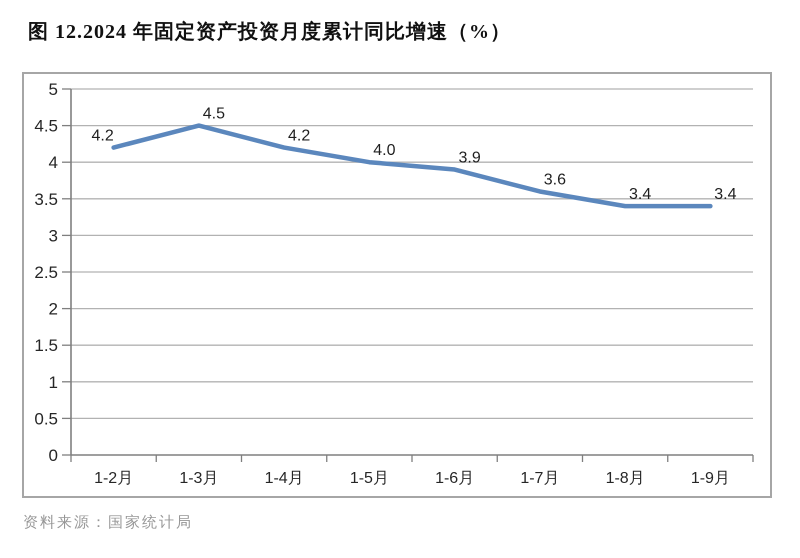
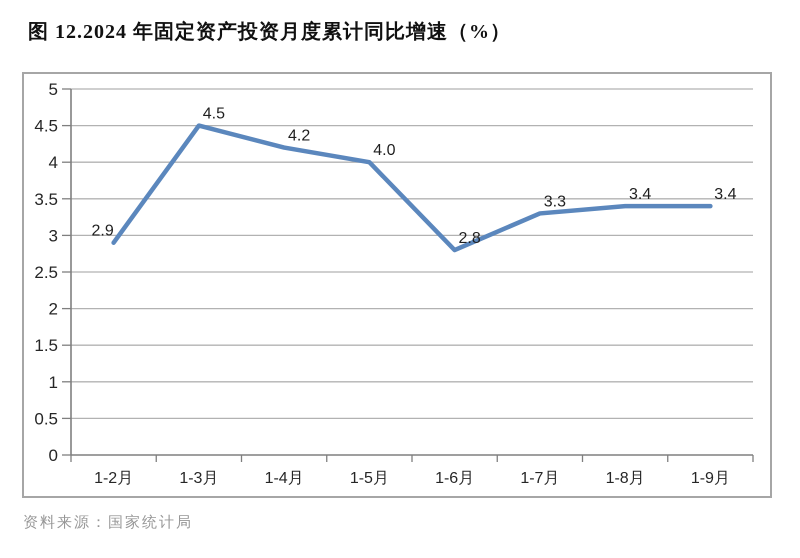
1-2月: 4.2 -> 2.9
1-6月: 3.9 -> 2.8
1-7月: 3.6 -> 3.3
